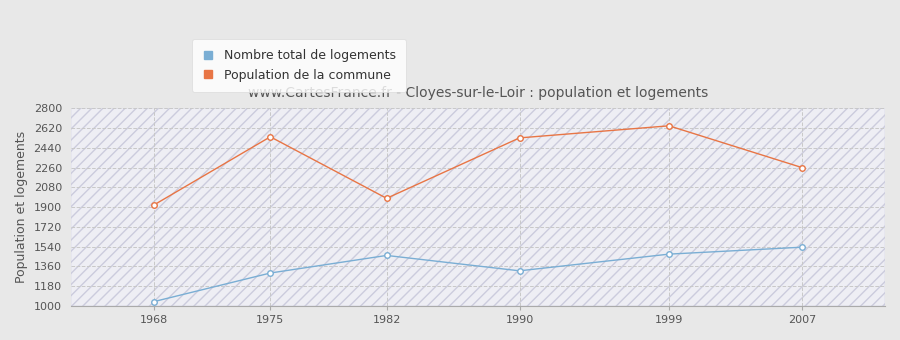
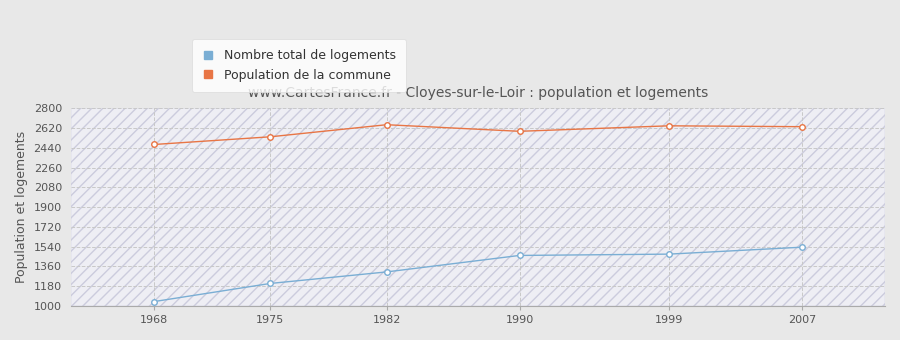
Population de la commune/1968: 1920 -> 2470
Nombre total de logements/1975: 1300 -> 1200
Nombre total de logements/1982: 1460 -> 1310
Population de la commune/1982: 1980 -> 2650
Nombre total de logements/1990: 1320 -> 1460
Population de la commune/1990: 2530 -> 2590
Population de la commune/2007: 2260 -> 2630
